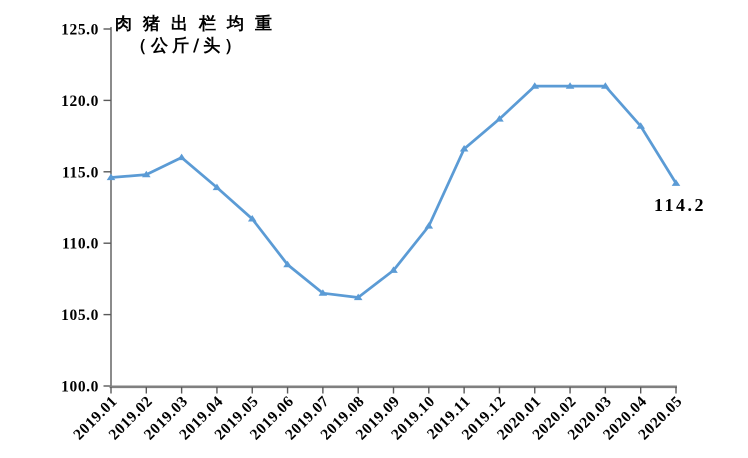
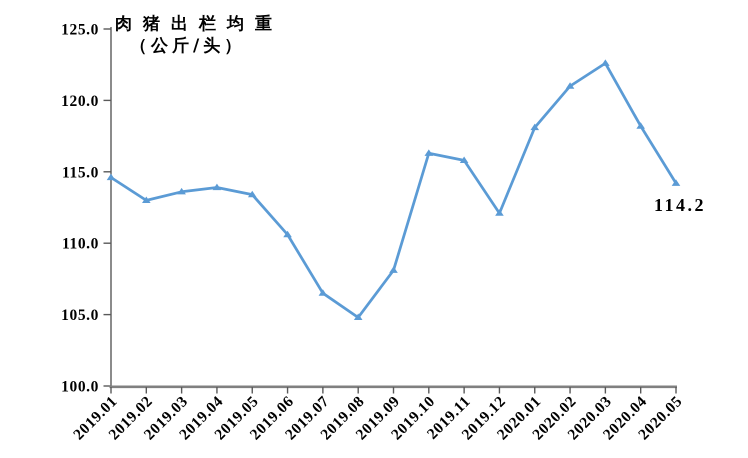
2019.02: 114.8 -> 113.0
2019.03: 116.0 -> 113.6
2019.05: 111.7 -> 113.4
2019.06: 108.5 -> 110.6
2019.08: 106.2 -> 104.8
2019.10: 111.2 -> 116.3
2019.11: 116.6 -> 115.8
2019.12: 118.7 -> 112.1
2020.01: 121.0 -> 118.1
2020.03: 121.0 -> 122.6
